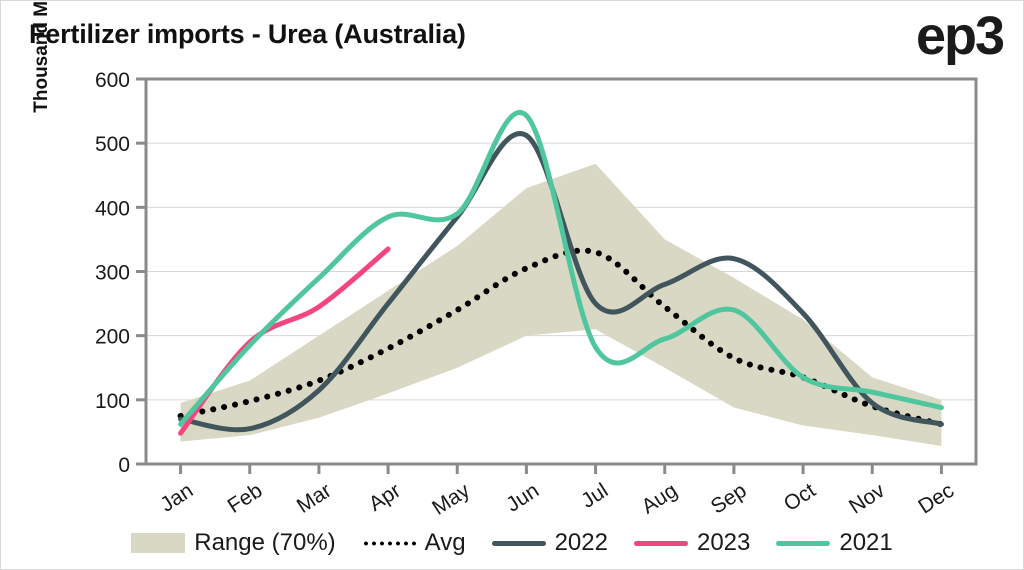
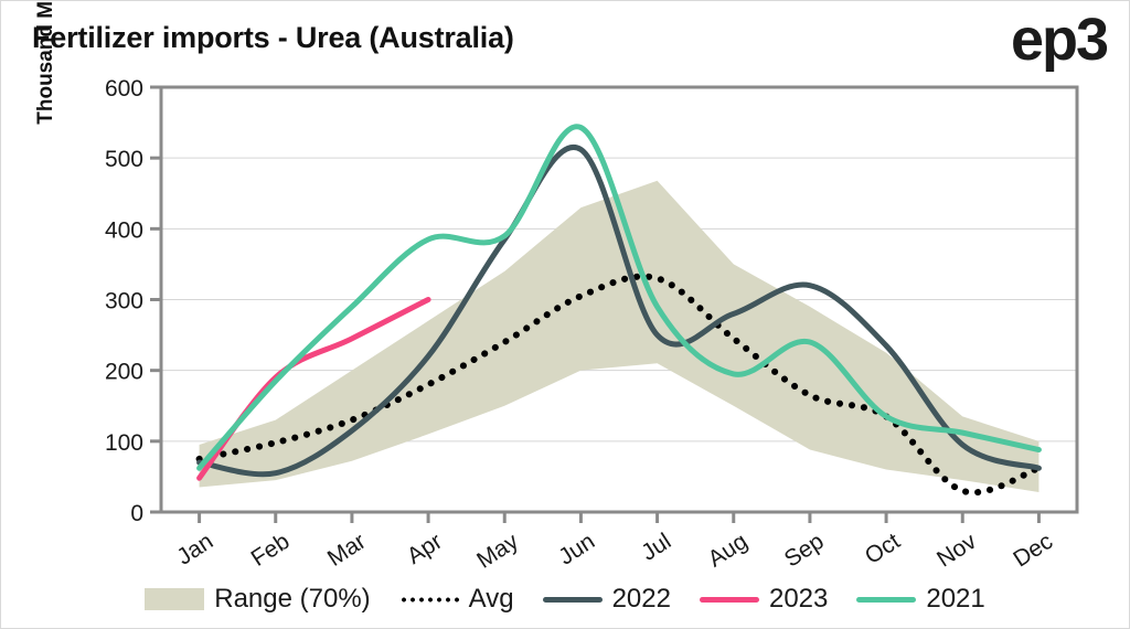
2022/Apr: 250 -> 220
2023/Apr: 340 -> 300
2021/Jul: 180 -> 290
Avg/Nov: 90 -> 30
